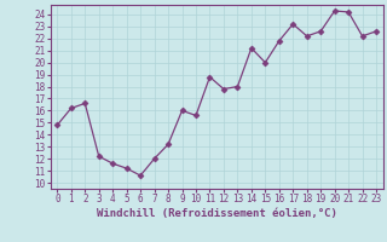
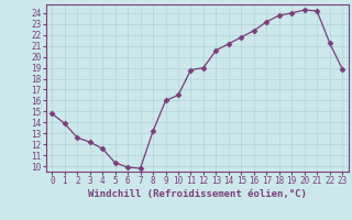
1: 16.2 -> 13.9
2: 16.6 -> 12.6
5: 11.2 -> 10.3
6: 10.6 -> 9.9
7: 12.0 -> 9.8
10: 15.6 -> 16.5
12: 17.8 -> 19.0
13: 18.0 -> 20.6
15: 20.0 -> 21.8
16: 21.8 -> 22.4
18: 22.2 -> 23.8
19: 22.6 -> 24.0
22: 22.2 -> 21.3
23: 22.6 -> 18.9
